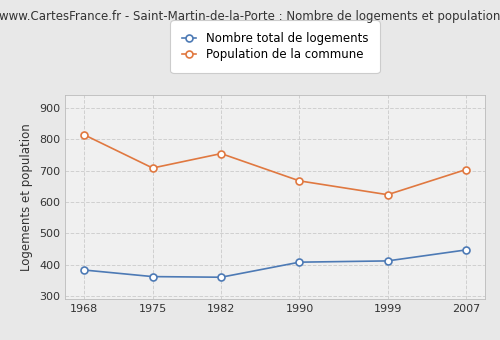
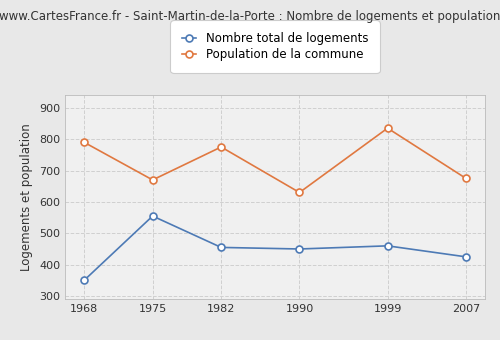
Nombre total de logements/1968: 383 -> 350
Population de la commune/1968: 814 -> 790
Nombre total de logements/1975: 362 -> 555
Population de la commune/1975: 708 -> 670
Nombre total de logements/1982: 360 -> 455
Population de la commune/1982: 754 -> 775
Nombre total de logements/1990: 408 -> 450
Population de la commune/1990: 667 -> 630
Nombre total de logements/1999: 412 -> 460
Population de la commune/1999: 623 -> 835
Nombre total de logements/2007: 447 -> 425
Population de la commune/2007: 703 -> 675
